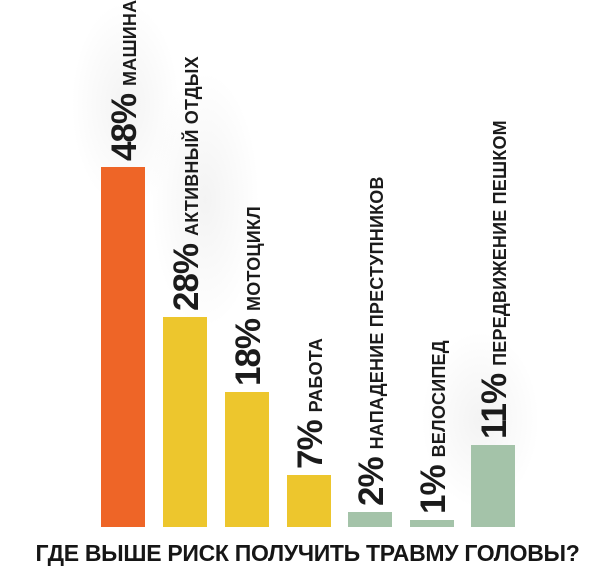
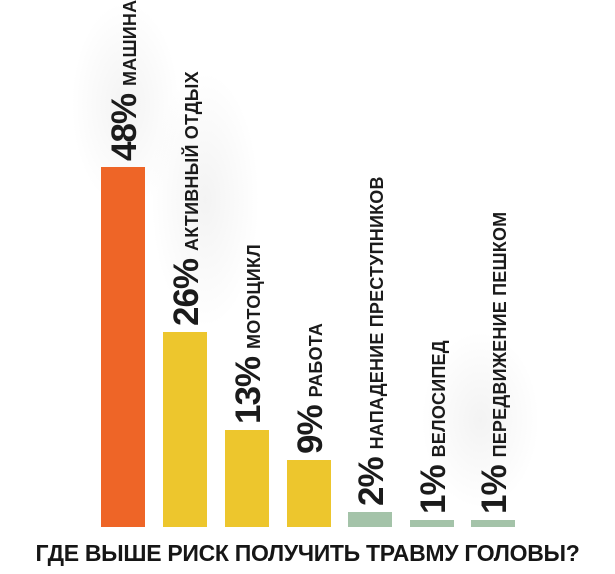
АКТИВНЫЙ ОТДЫХ: 28% -> 26%
МОТОЦИКЛ: 18% -> 13%
РАБОТА: 7% -> 9%
ПЕРЕДВИЖЕНИЕ ПЕШКОМ: 11% -> 1%
